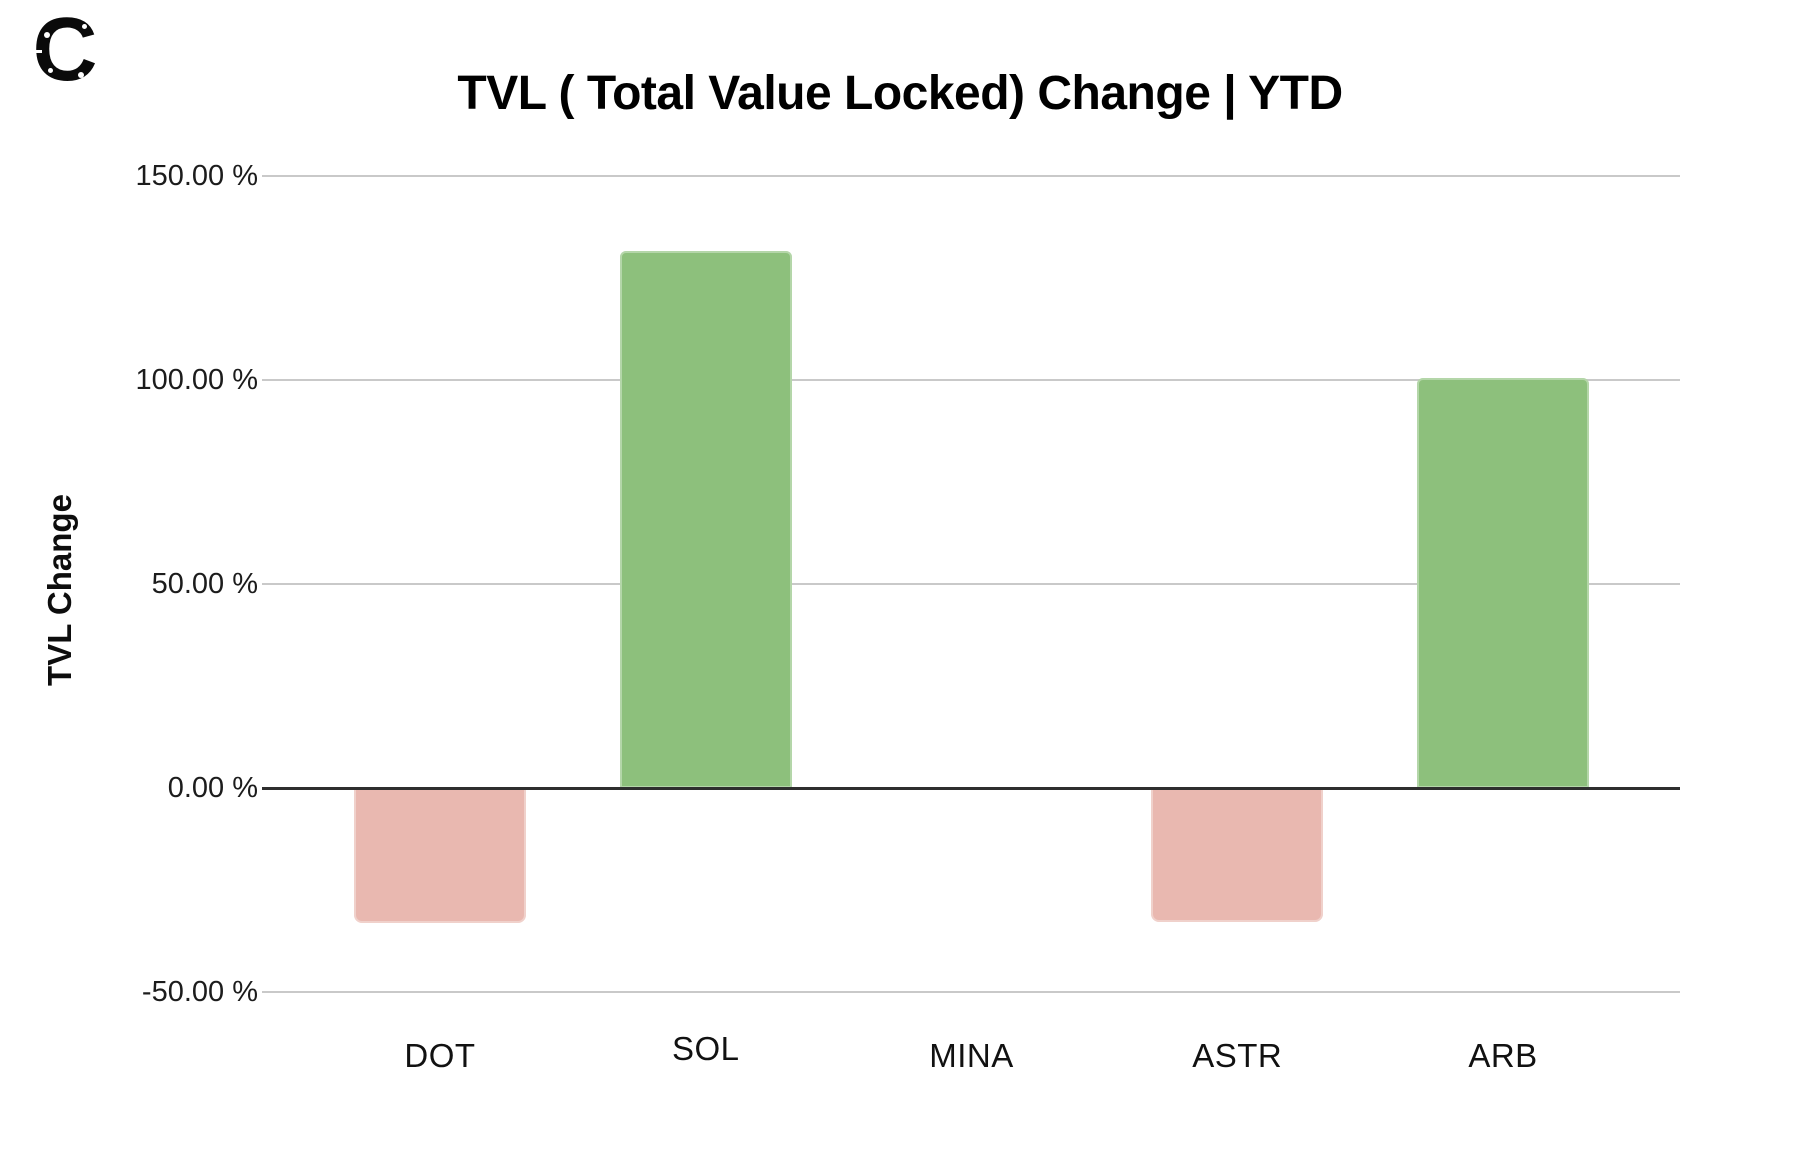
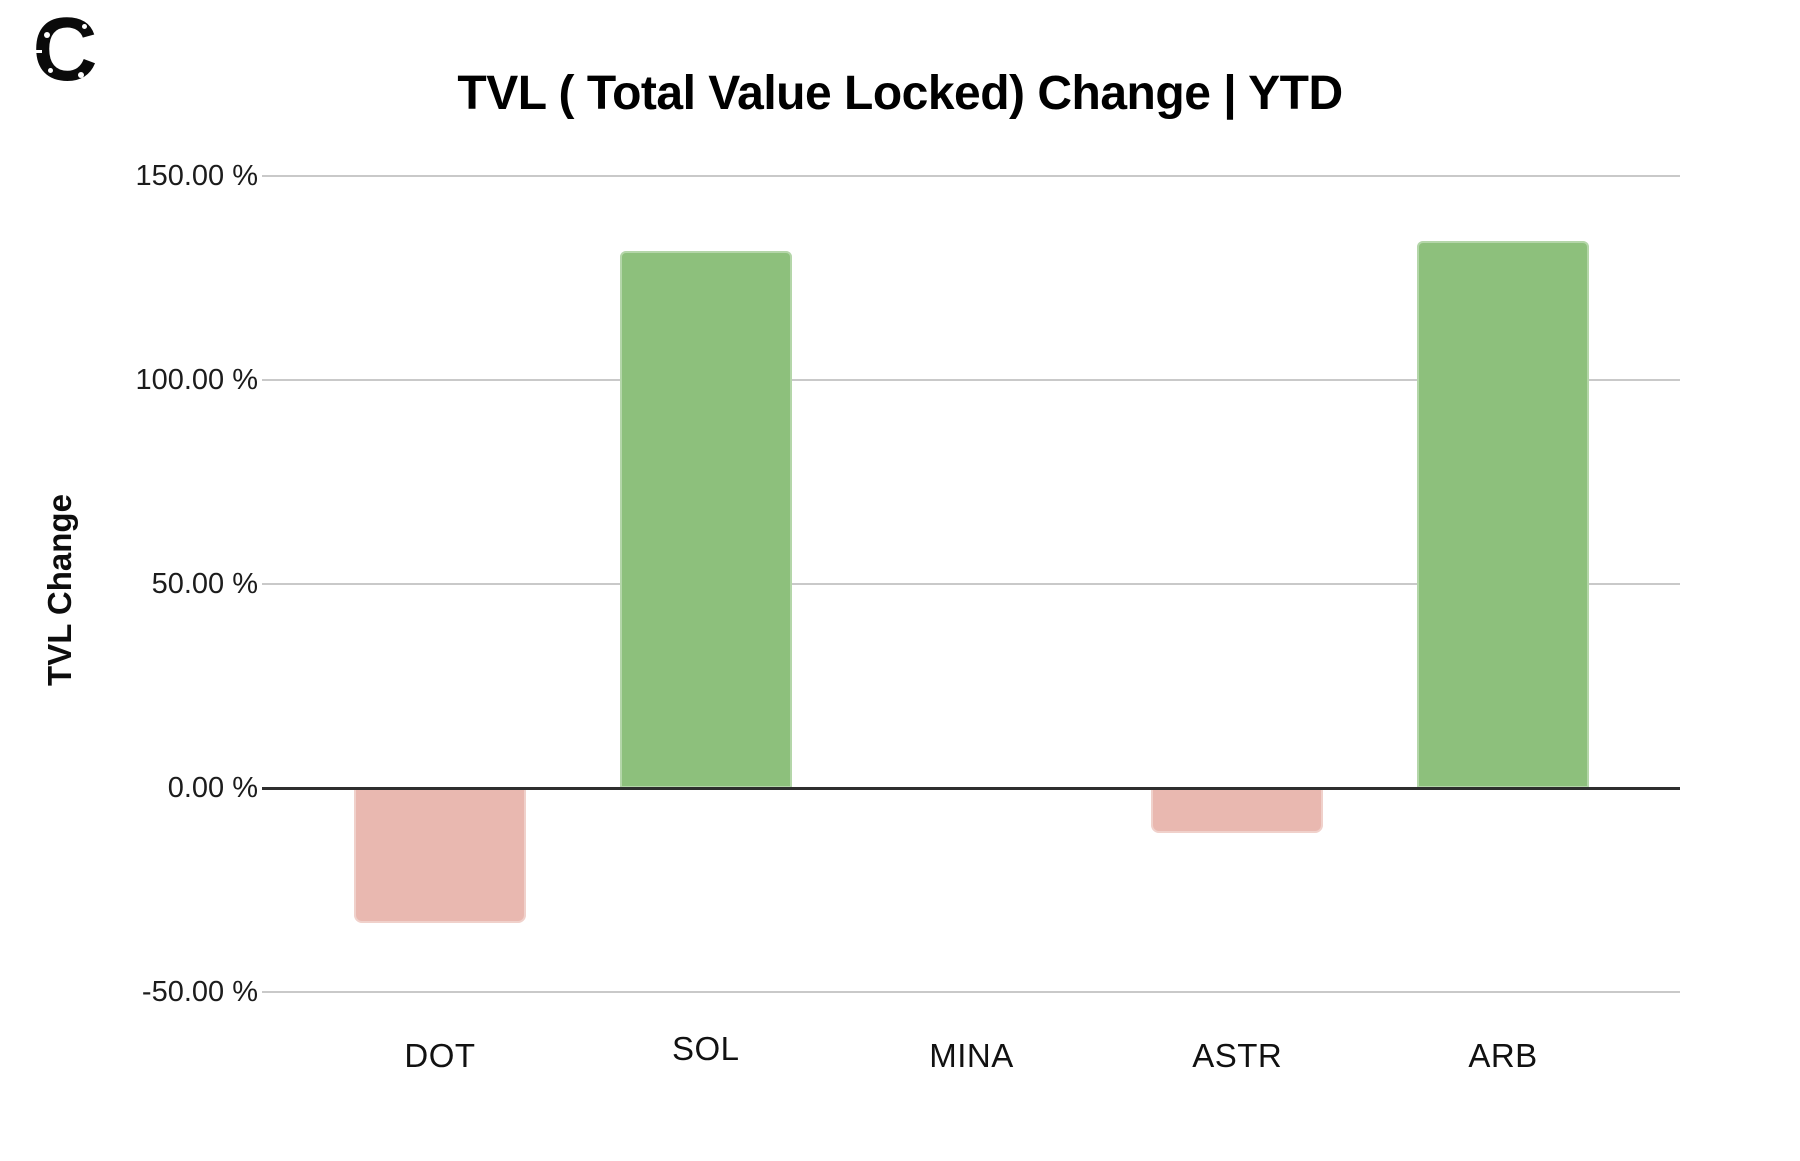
ASTR: -33% -> -11%
ARB: 100% -> 134%
